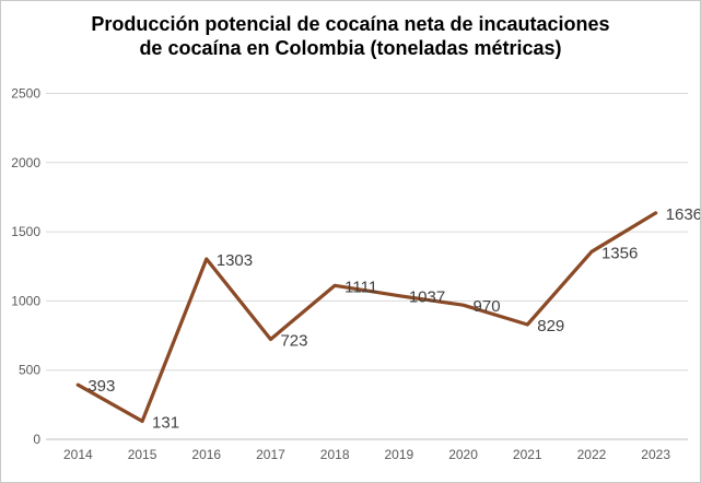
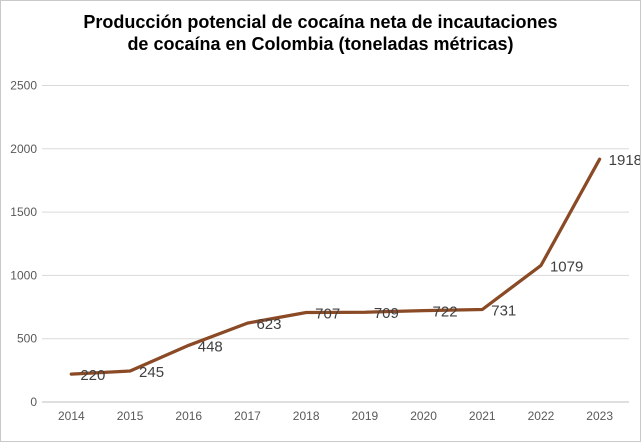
2014: 393 -> 220
2015: 131 -> 245
2016: 1303 -> 448
2017: 723 -> 623
2018: 1111 -> 707
2019: 1037 -> 709
2020: 970 -> 722
2021: 829 -> 731
2022: 1356 -> 1079
2023: 1636 -> 1918
